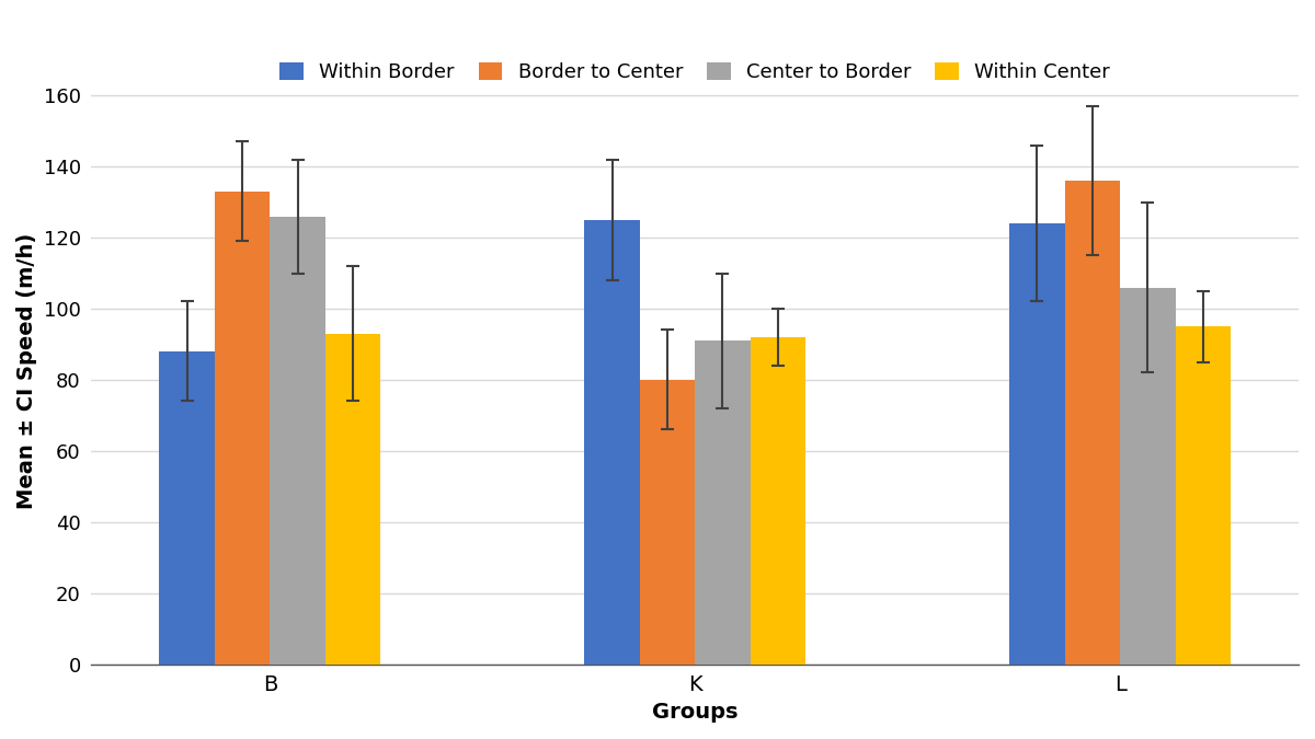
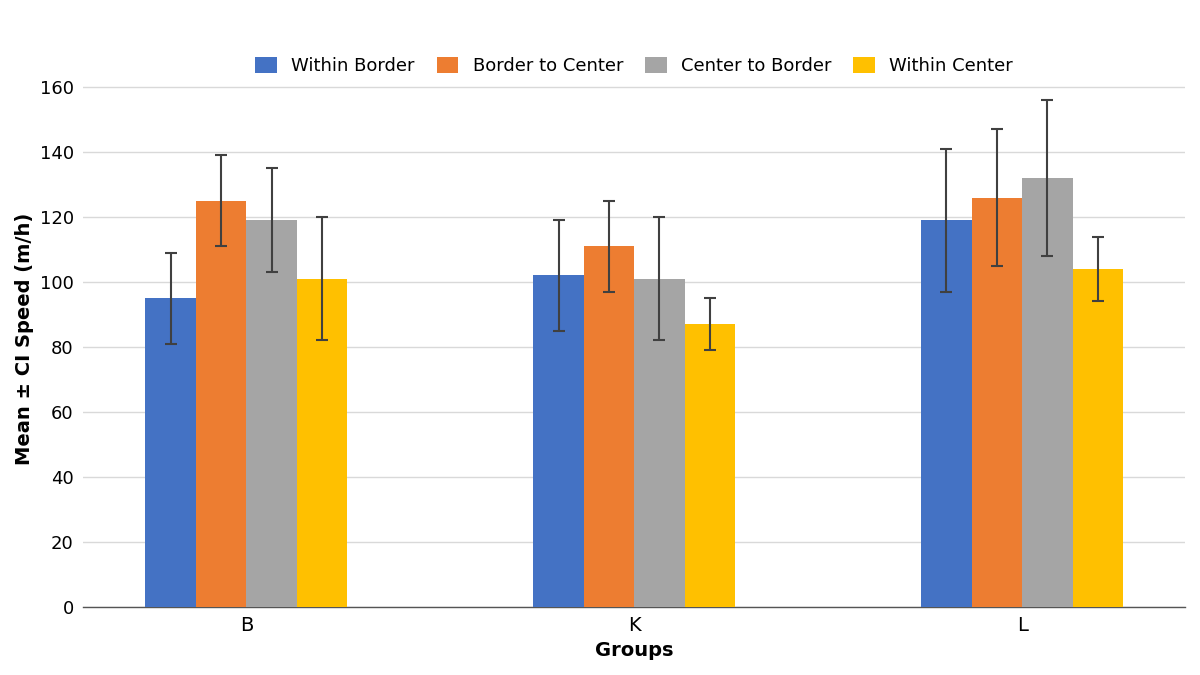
Within Border/B: 88 -> 95
Border to Center/B: 133 -> 125
Center to Border/B: 126 -> 119
Within Center/B: 93 -> 101
Within Border/K: 125 -> 102
Border to Center/K: 80 -> 111
Center to Border/K: 91 -> 101
Within Center/K: 92 -> 87
Within Border/L: 124 -> 119
Border to Center/L: 136 -> 126
Center to Border/L: 106 -> 132
Within Center/L: 95 -> 104
